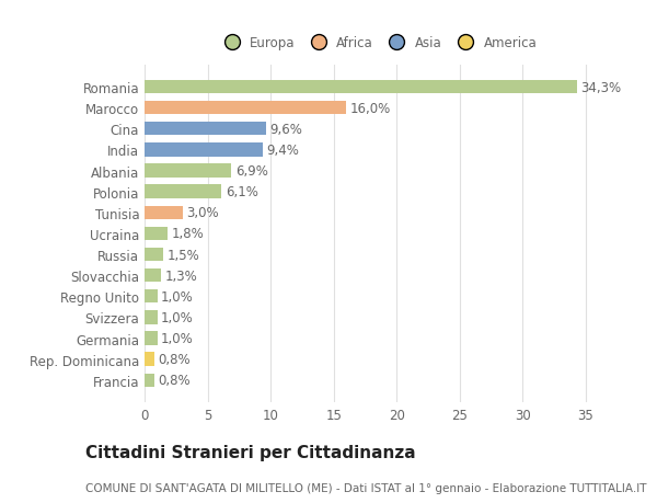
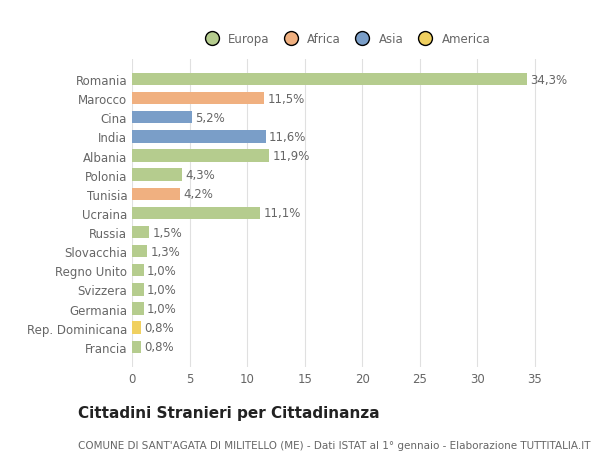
Marocco: 16,0% -> 11,5%
Cina: 9,6% -> 5,2%
India: 9,4% -> 11,6%
Albania: 6,9% -> 11,9%
Polonia: 6,1% -> 4,3%
Tunisia: 3,0% -> 4,2%
Ucraina: 1,8% -> 11,1%
